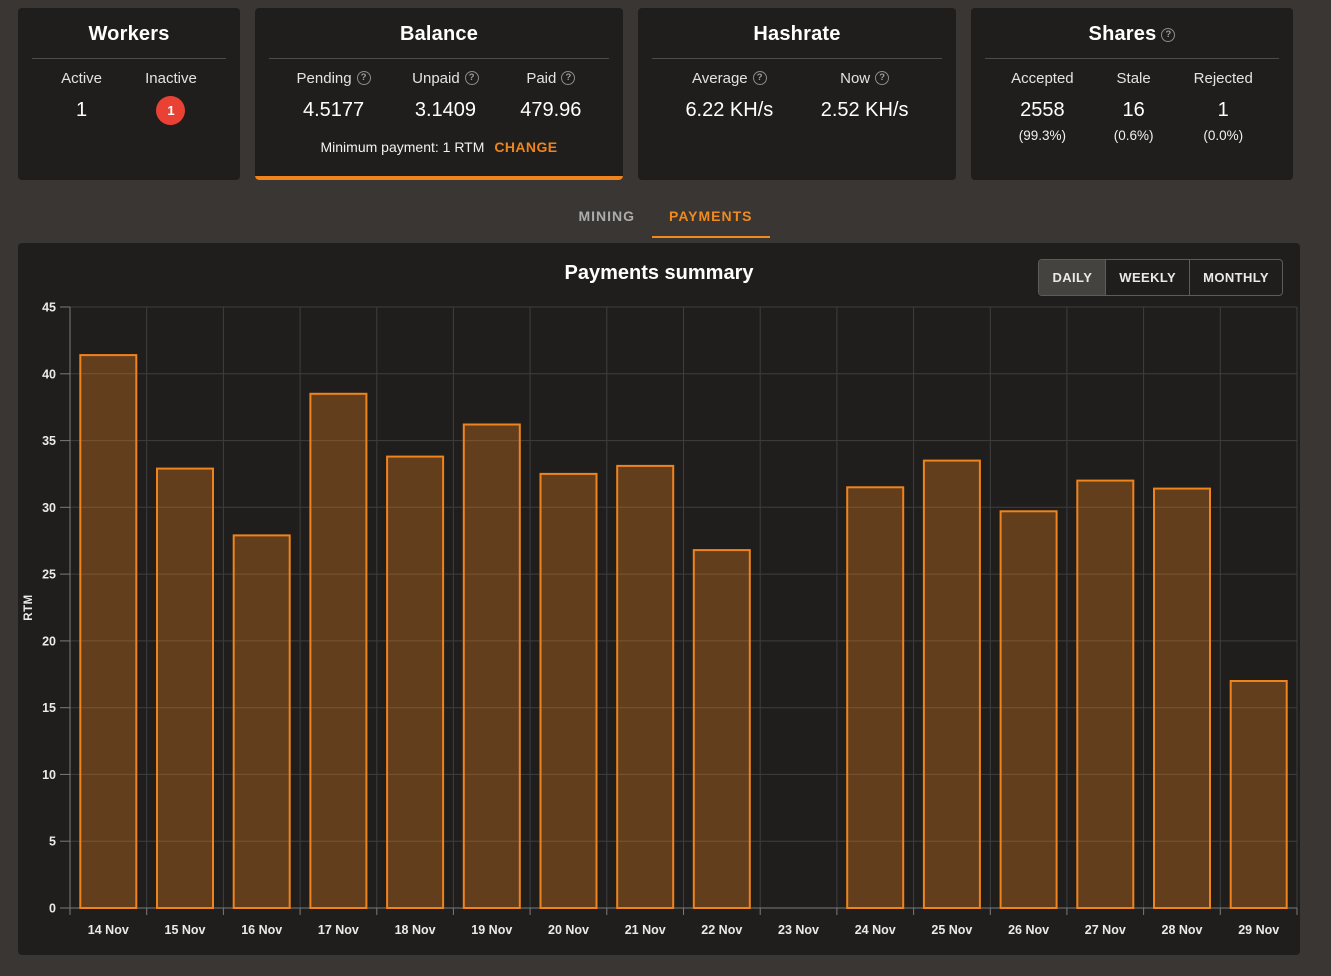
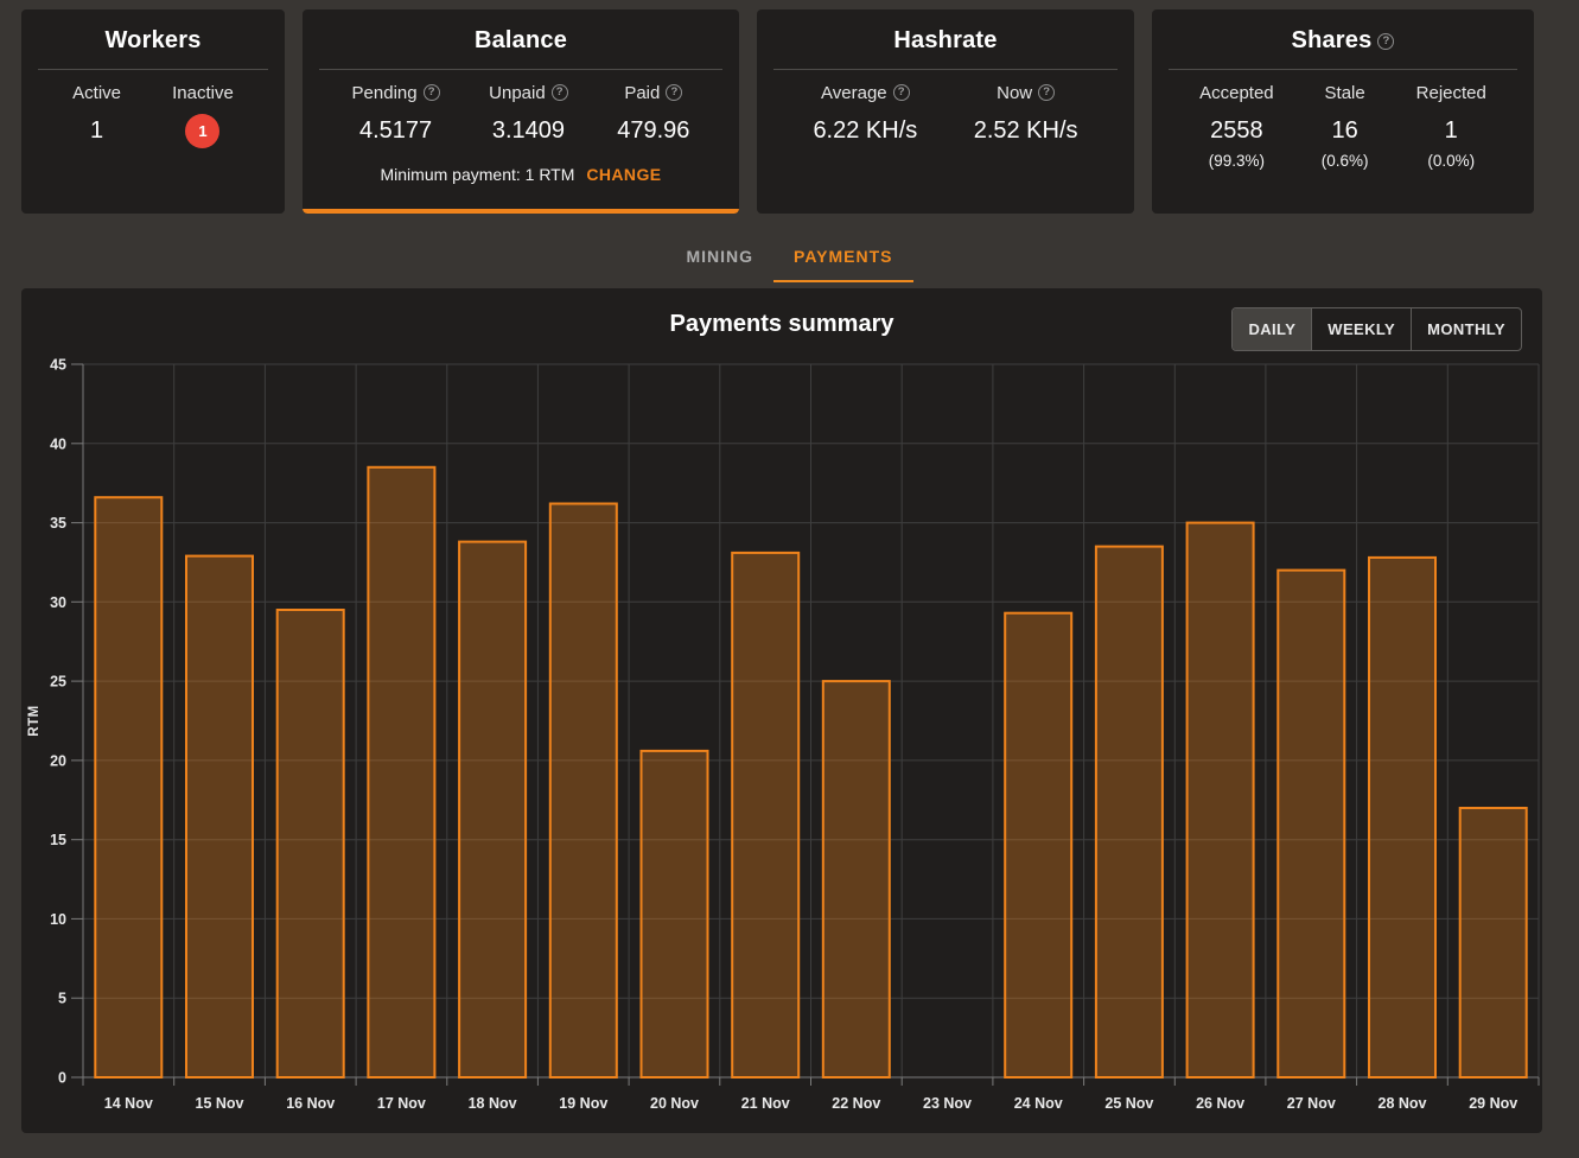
14 Nov: 41.4 -> 36.6
16 Nov: 27.9 -> 29.5
20 Nov: 32.5 -> 20.6
22 Nov: 26.8 -> 25.0
24 Nov: 31.5 -> 29.3
26 Nov: 29.7 -> 35.0
28 Nov: 31.4 -> 32.8
